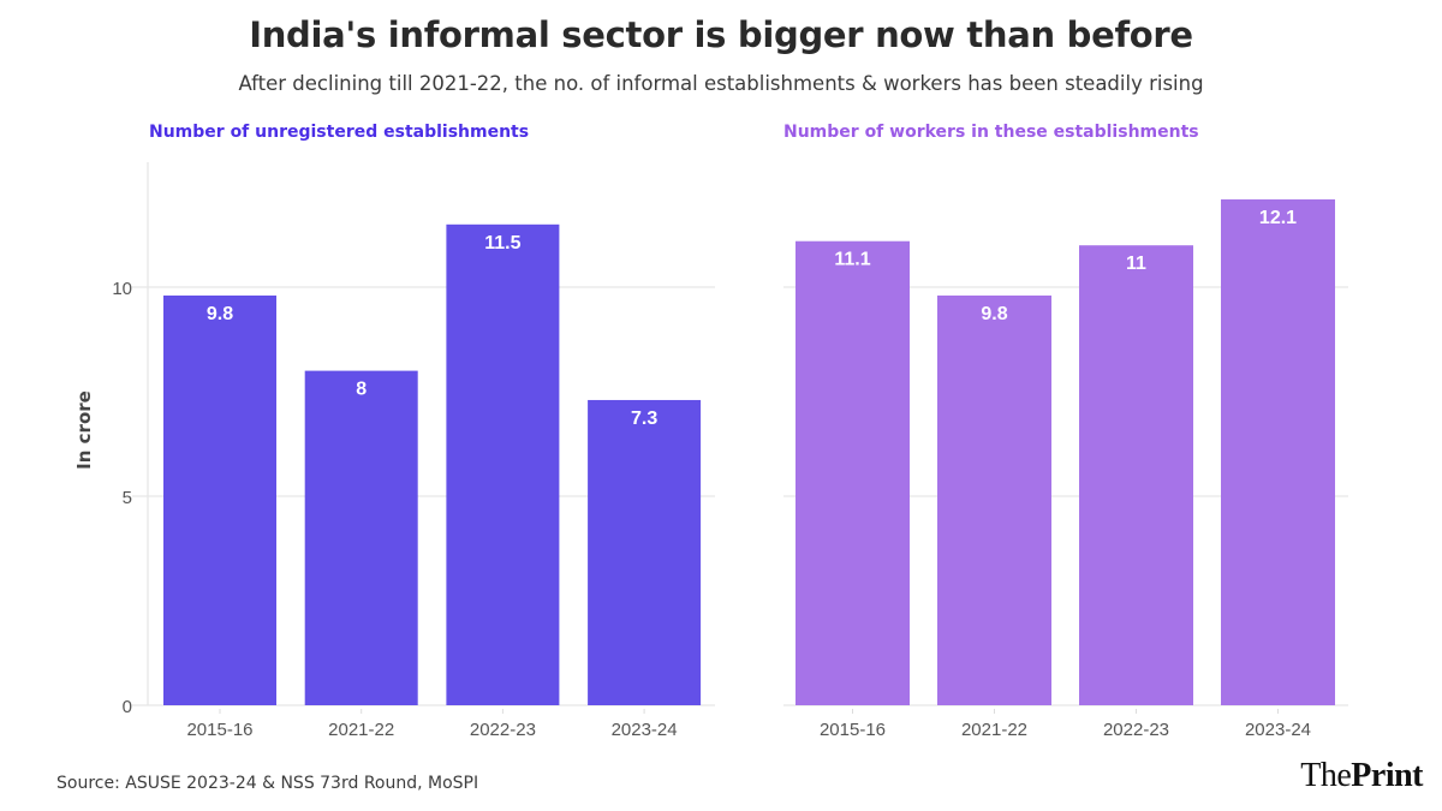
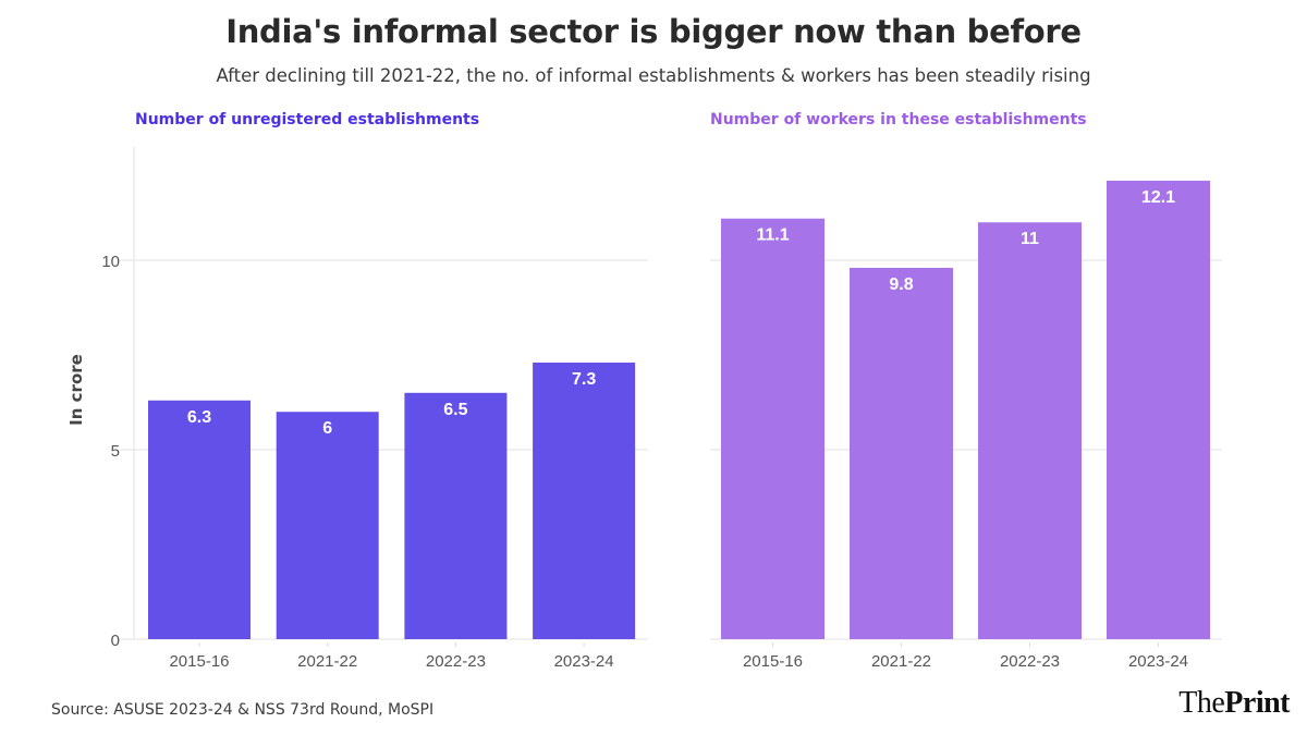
Number of unregistered establishments/2015-16: 9.8 -> 6.3
Number of unregistered establishments/2021-22: 8 -> 6
Number of unregistered establishments/2022-23: 11.5 -> 6.5
